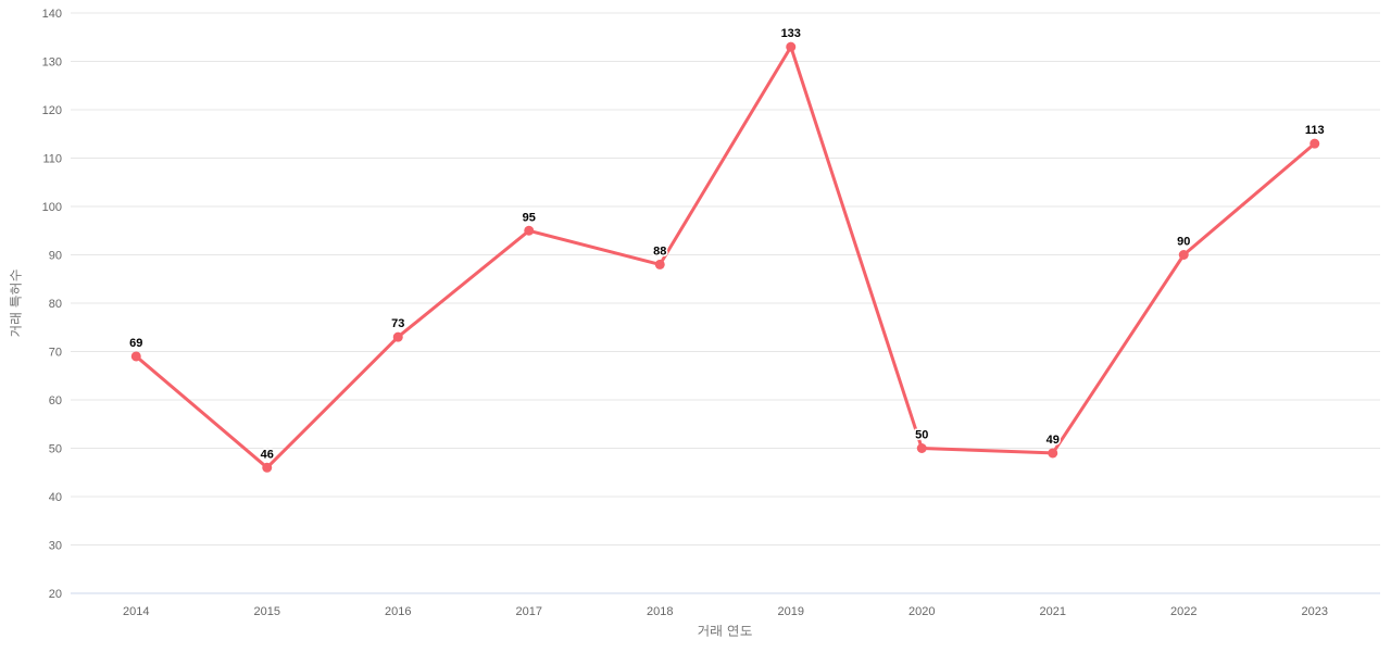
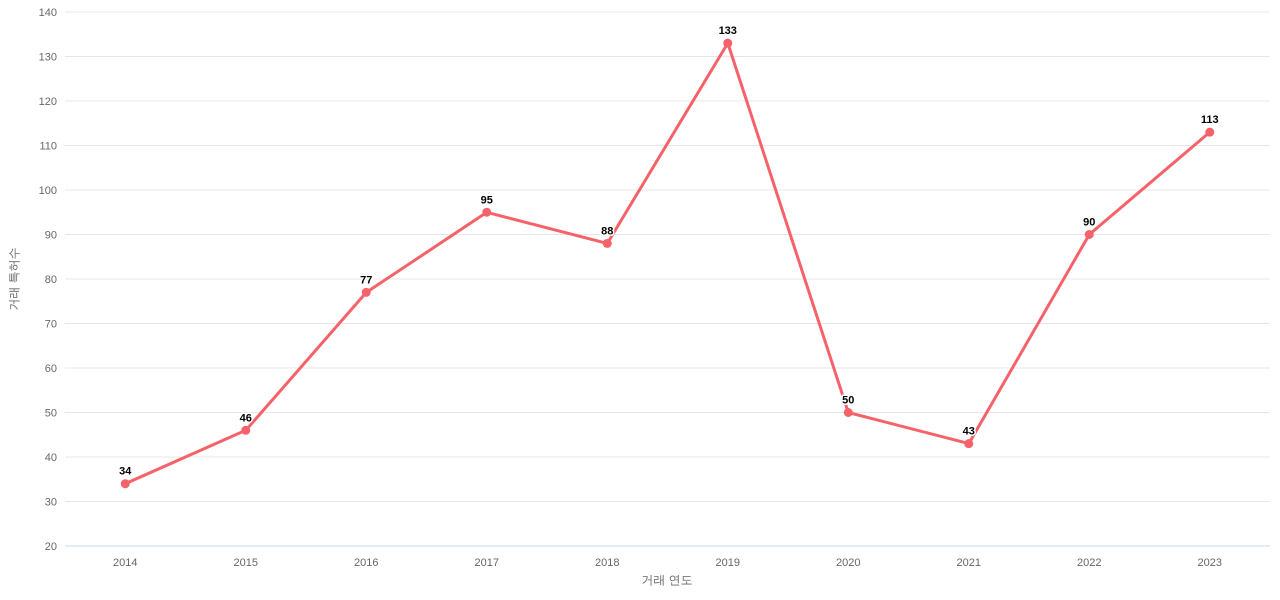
2014: 69 -> 34
2016: 73 -> 77
2021: 49 -> 43
